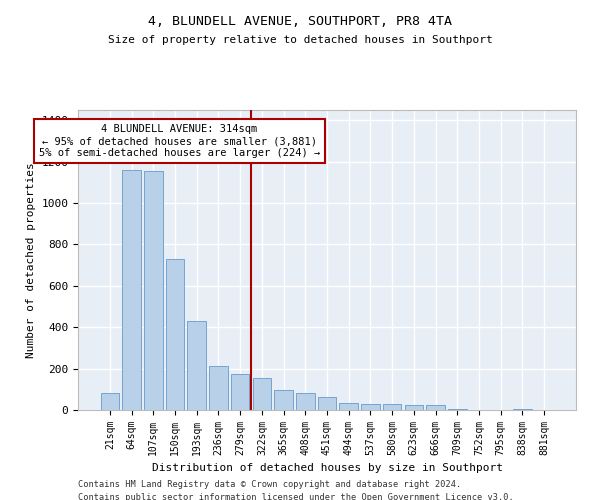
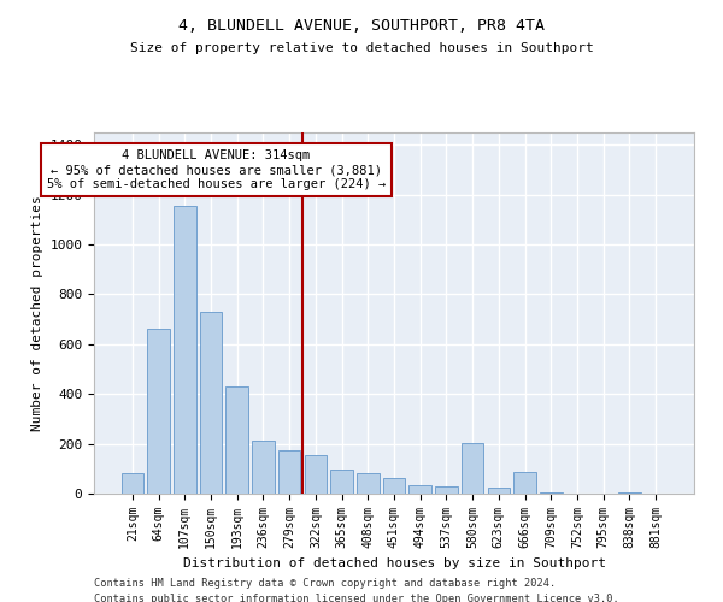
64sqm: 1160 -> 660
580sqm: 30 -> 205
666sqm: 25 -> 85
